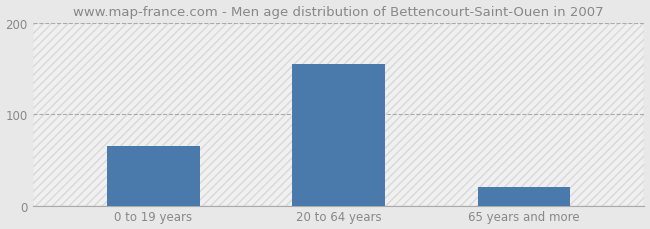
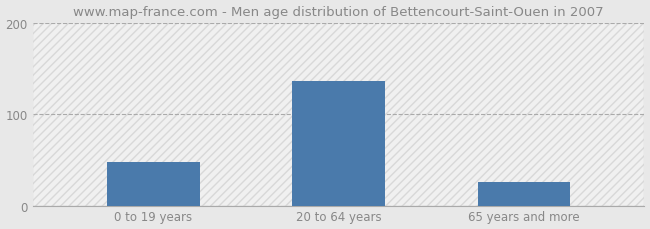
0 to 19 years: 65 -> 48
20 to 64 years: 155 -> 136
65 years and more: 20 -> 26
